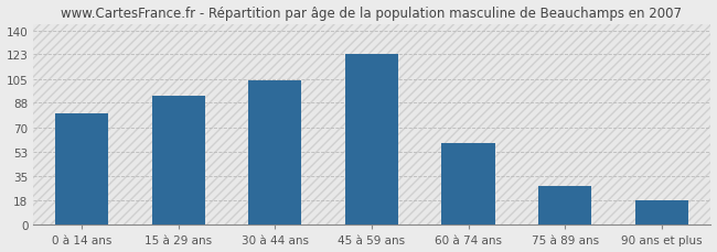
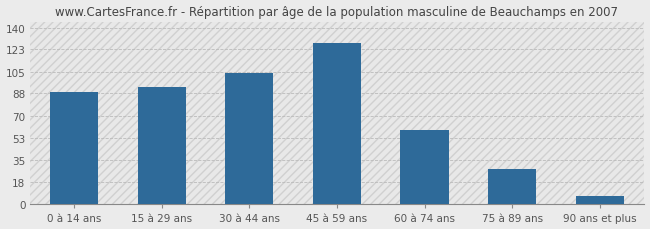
0 à 14 ans: 80 -> 89
45 à 59 ans: 123 -> 128
90 ans et plus: 18 -> 7
